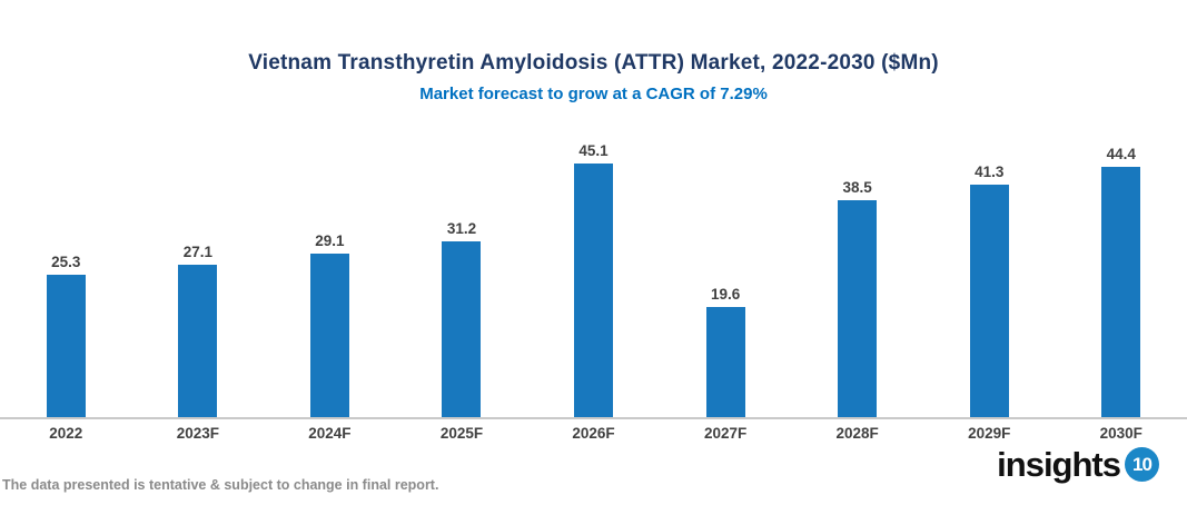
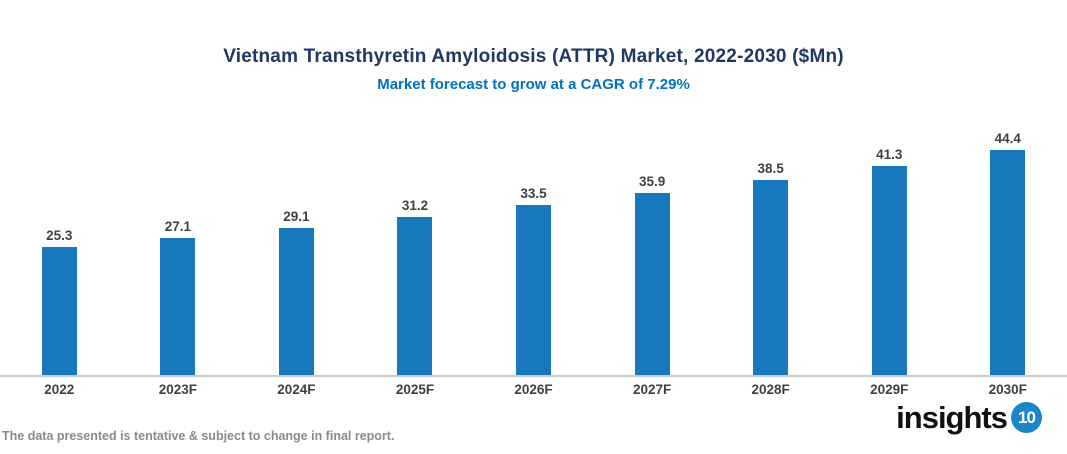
2026F: 45.1 -> 33.5
2027F: 19.6 -> 35.9
